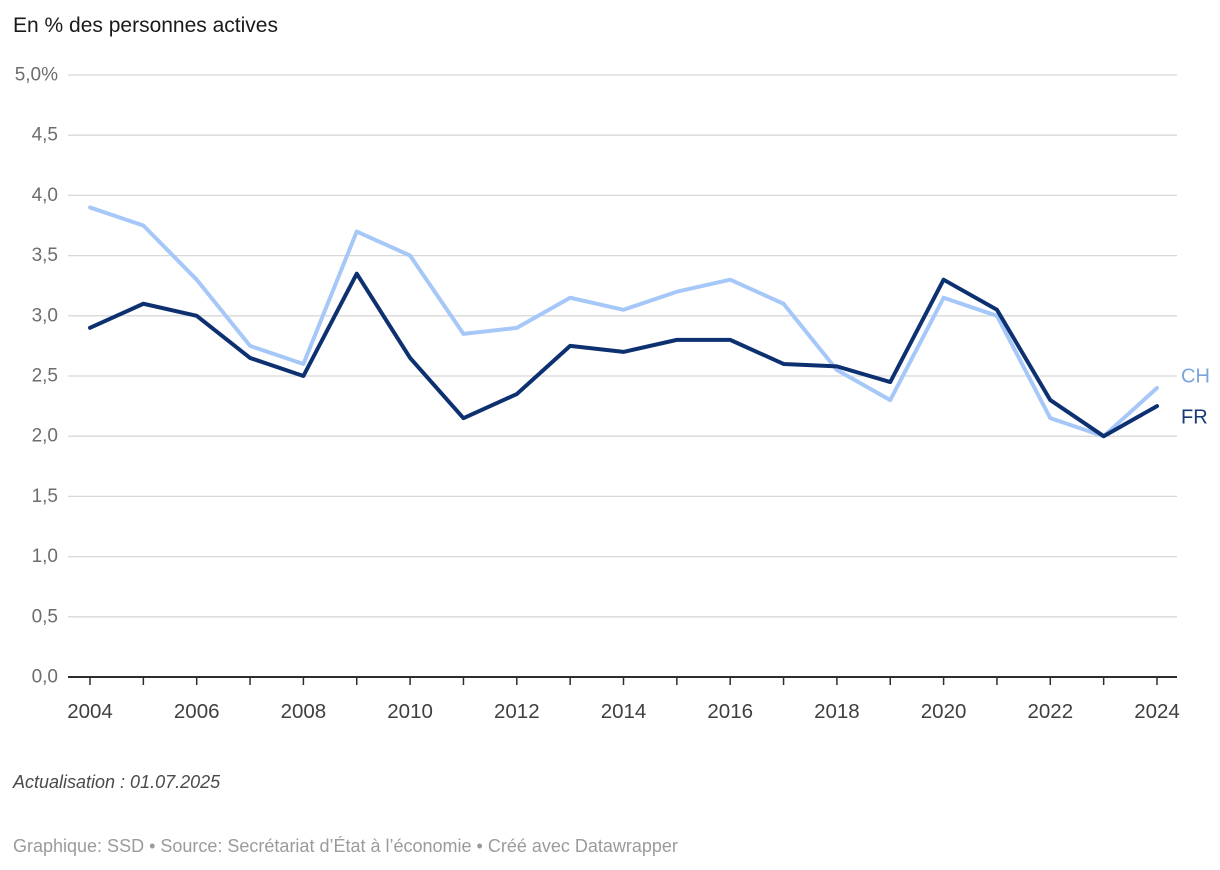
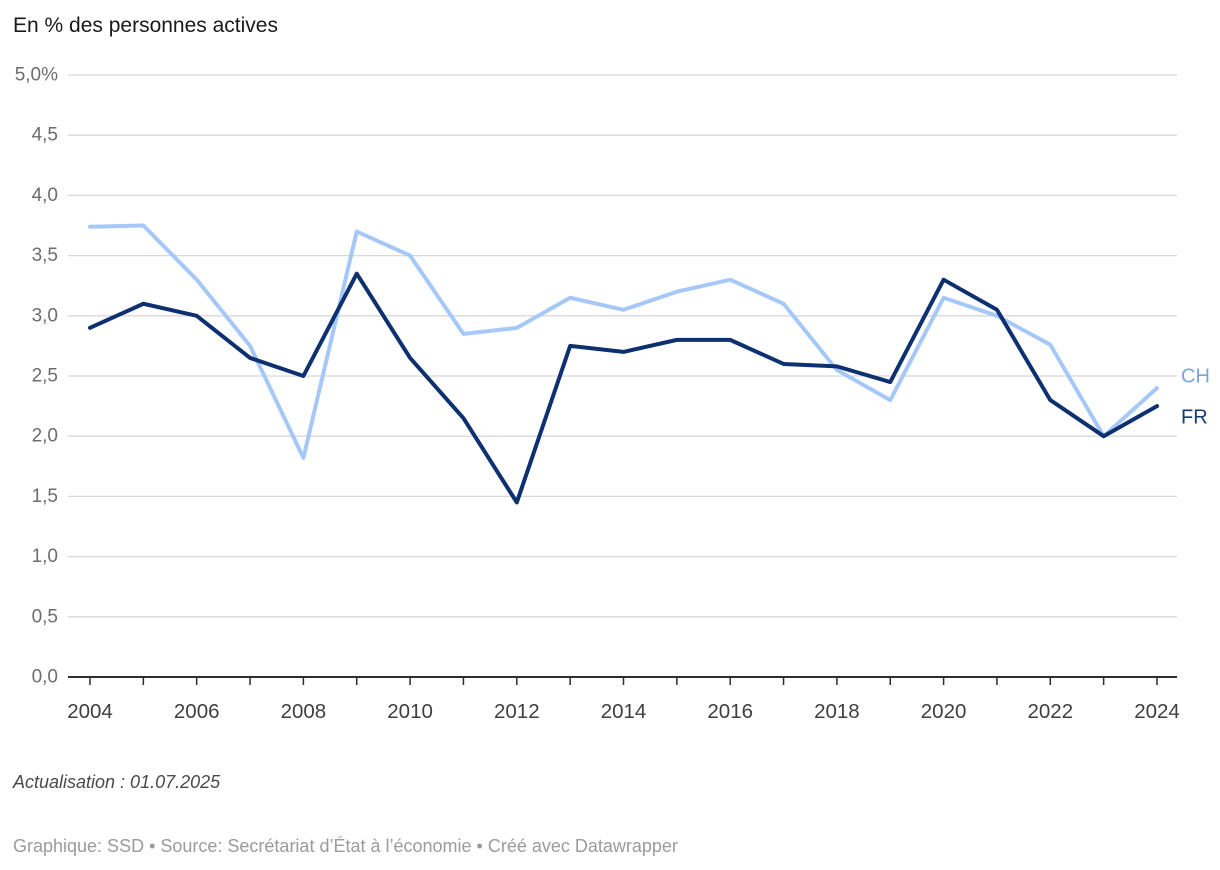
CH/2004: 3,90% -> 3,74%
CH/2008: 2,60% -> 1,82%
FR/2012: 2,35% -> 1,45%
CH/2022: 2,15% -> 2,76%
